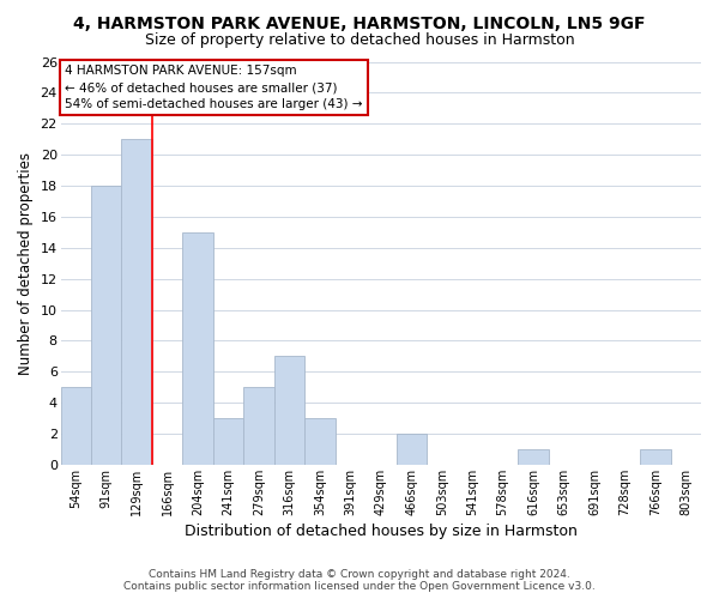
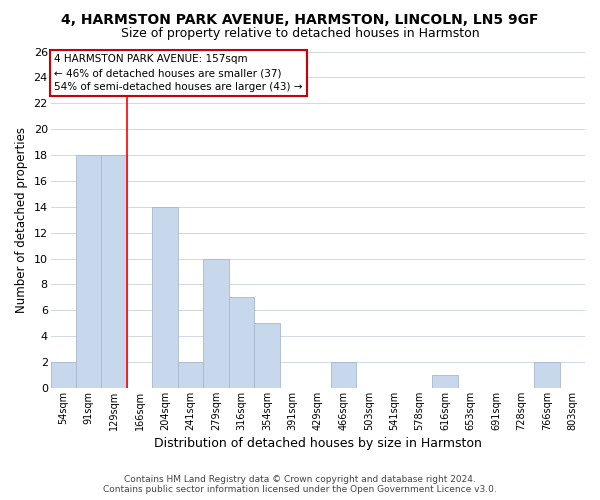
54sqm: 5 -> 2
129sqm: 21 -> 18
204sqm: 15 -> 14
241sqm: 3 -> 2
279sqm: 5 -> 10
354sqm: 3 -> 5
766sqm: 1 -> 2
